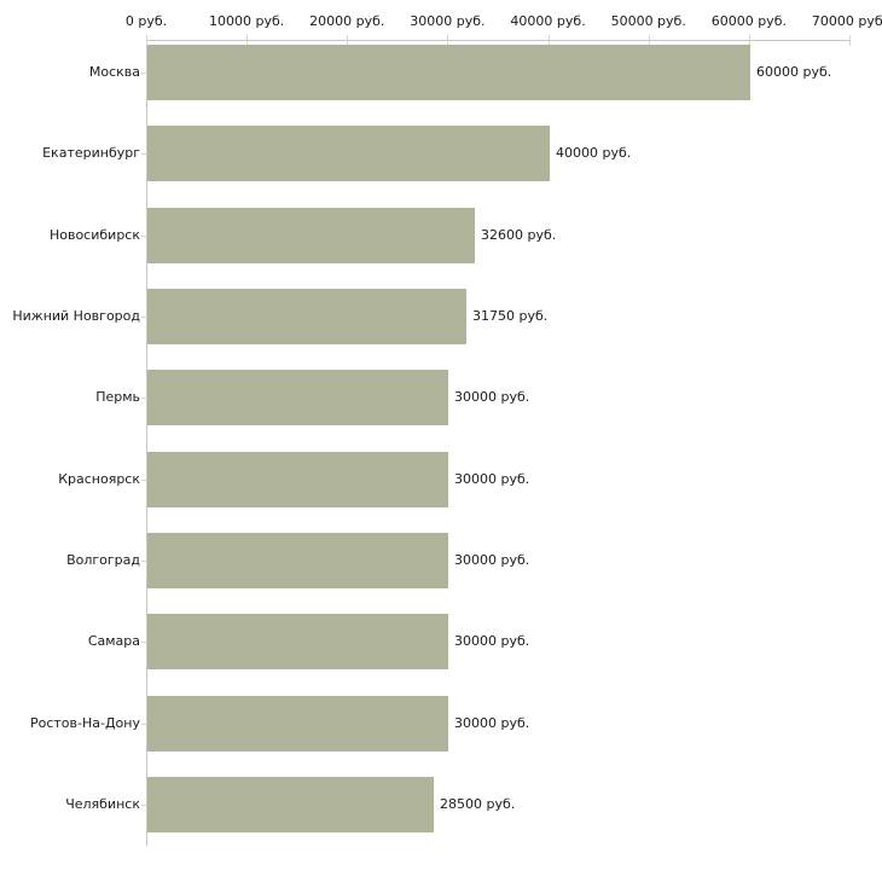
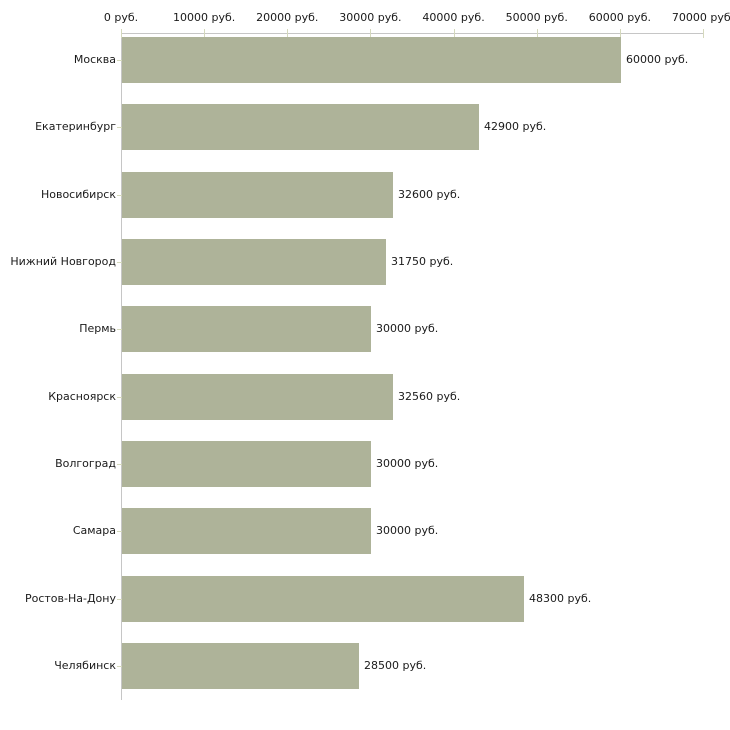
Екатеринбург: 40000 -> 42900
Красноярск: 30000 -> 32560
Ростов-На-Дону: 30000 -> 48300
